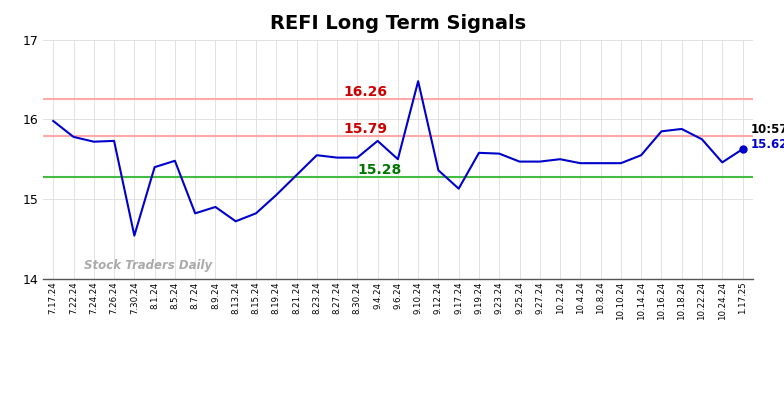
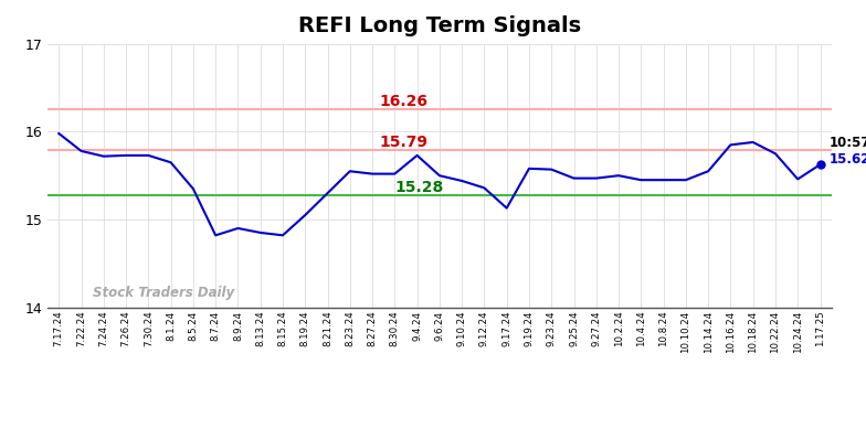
7.30.24: 14.54 -> 15.73
8.1.24: 15.40 -> 15.65
8.5.24: 15.48 -> 15.35
8.13.24: 14.72 -> 14.85
9.10.24: 16.48 -> 15.44
